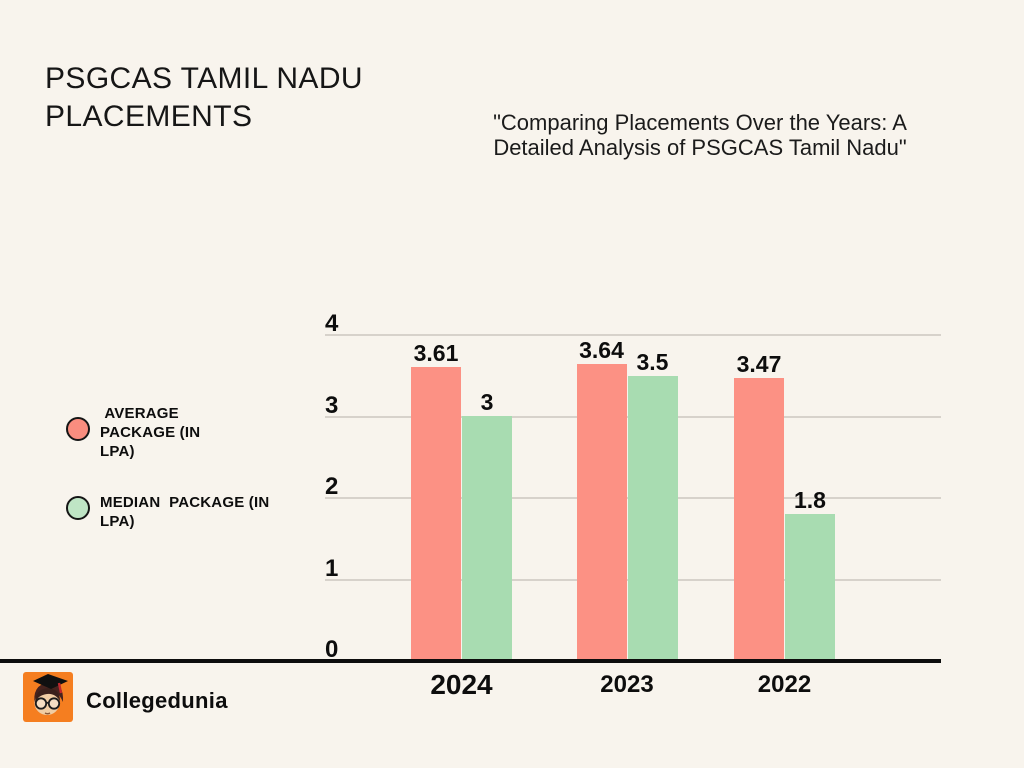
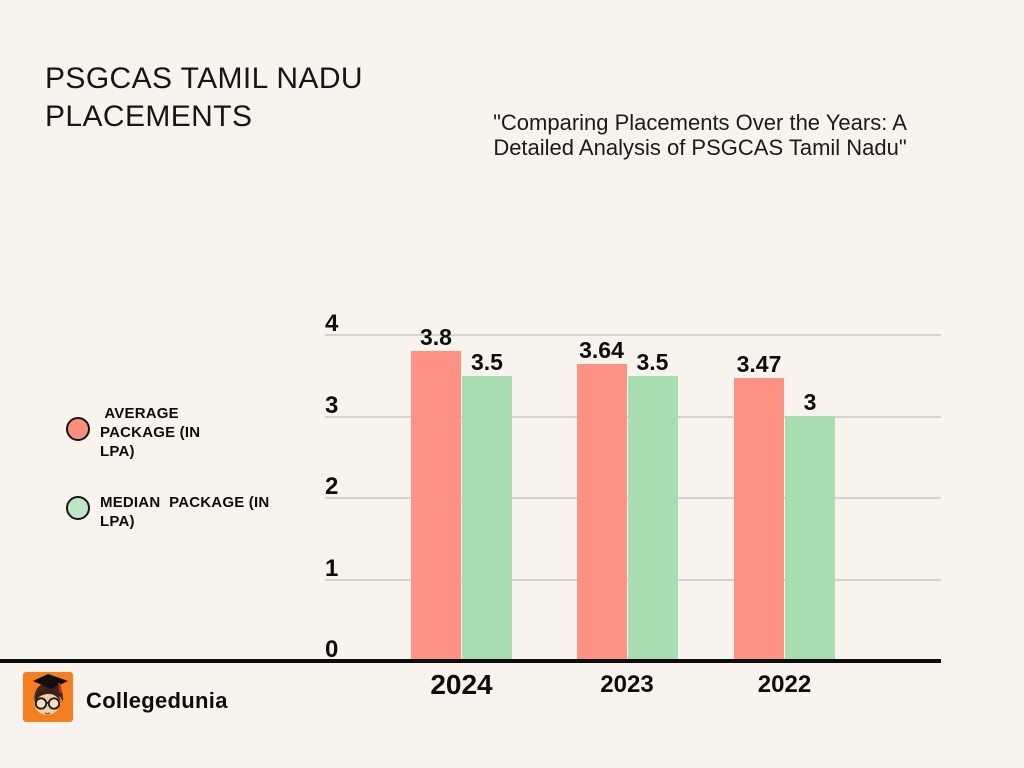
AVERAGE PACKAGE (IN LPA)/2024: 3.61 -> 3.8
MEDIAN PACKAGE (IN LPA)/2024: 3 -> 3.5
MEDIAN PACKAGE (IN LPA)/2022: 1.8 -> 3
